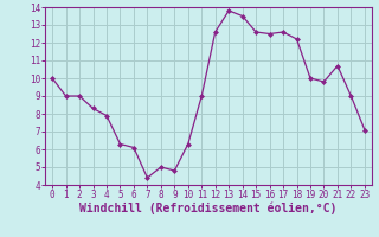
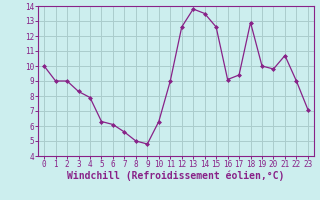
7: 4.4 -> 5.6
16: 12.5 -> 9.1
17: 12.6 -> 9.4
18: 12.2 -> 12.9
